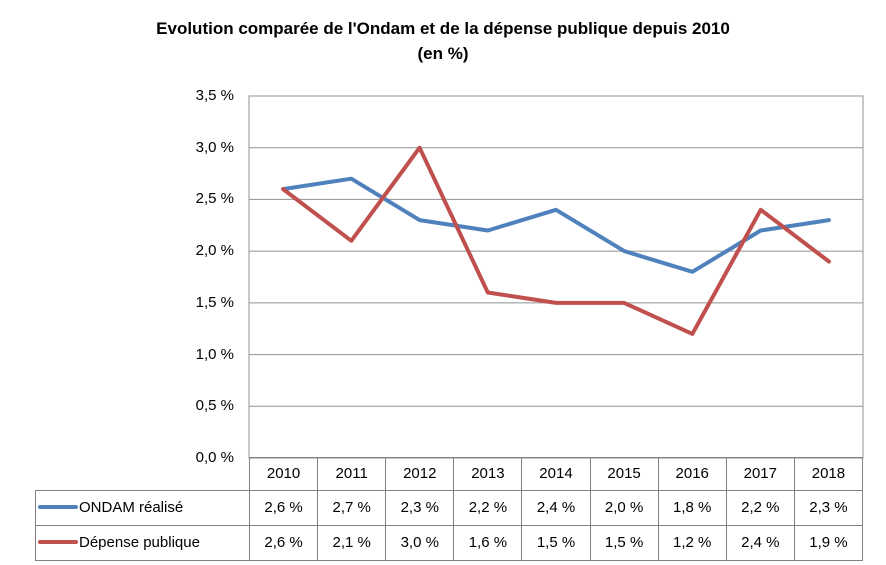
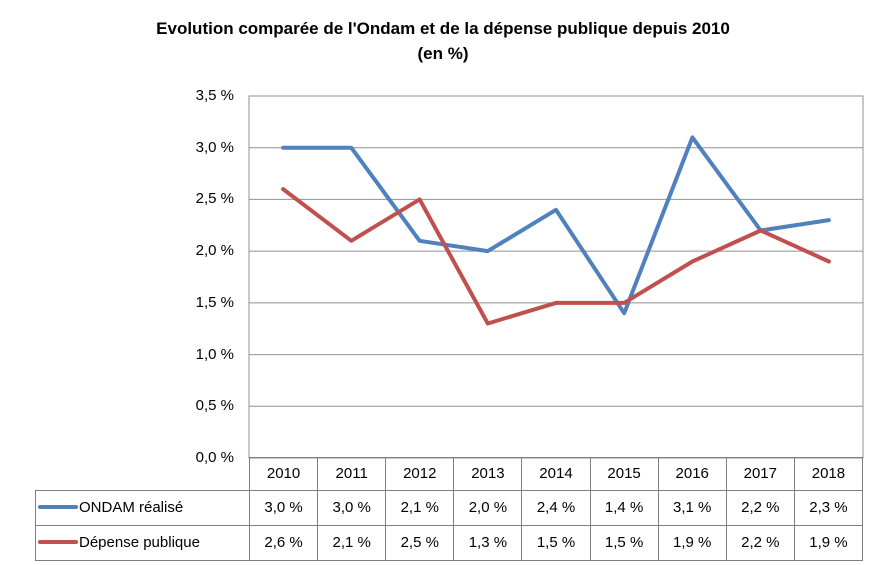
ONDAM réalisé/2010: 2,6 -> 3,0
ONDAM réalisé/2011: 2,7 -> 3,0
ONDAM réalisé/2012: 2,3 -> 2,1
Dépense publique/2012: 3,0 -> 2,5
ONDAM réalisé/2013: 2,2 -> 2,0
Dépense publique/2013: 1,6 -> 1,3
ONDAM réalisé/2015: 2,0 -> 1,4
ONDAM réalisé/2016: 1,8 -> 3,1
Dépense publique/2016: 1,2 -> 1,9
Dépense publique/2017: 2,4 -> 2,2
